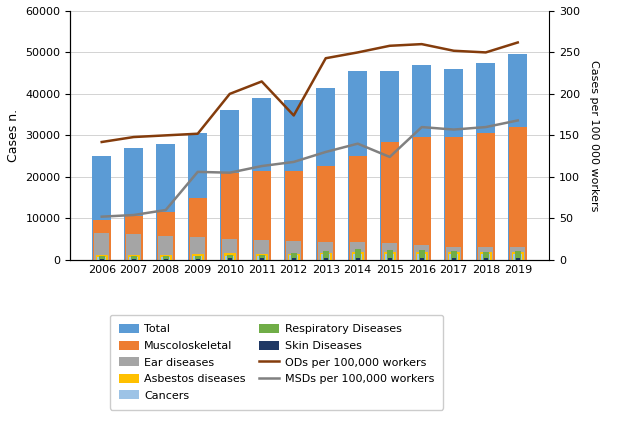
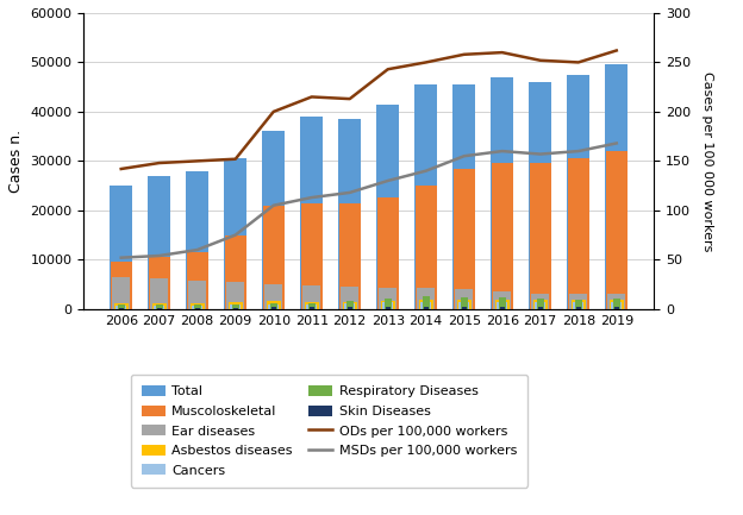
MSDs per 100,000 workers/2009: 106 -> 75
ODs per 100,000 workers/2012: 174 -> 213
MSDs per 100,000 workers/2015: 124 -> 155
